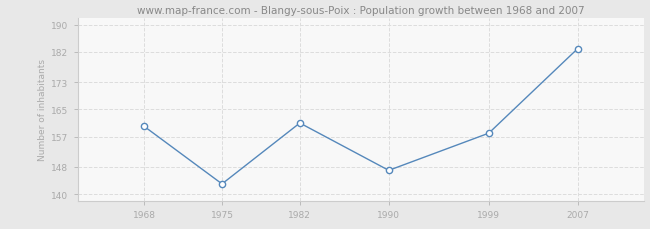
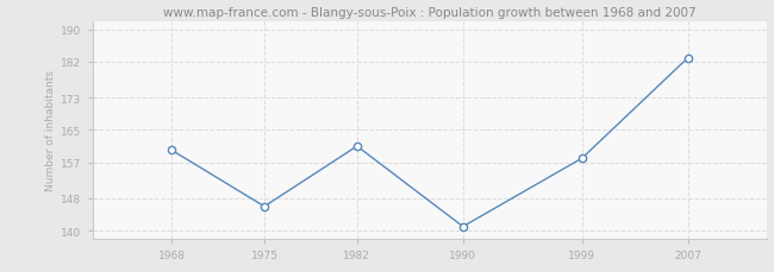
1975: 143 -> 146
1990: 147 -> 141
